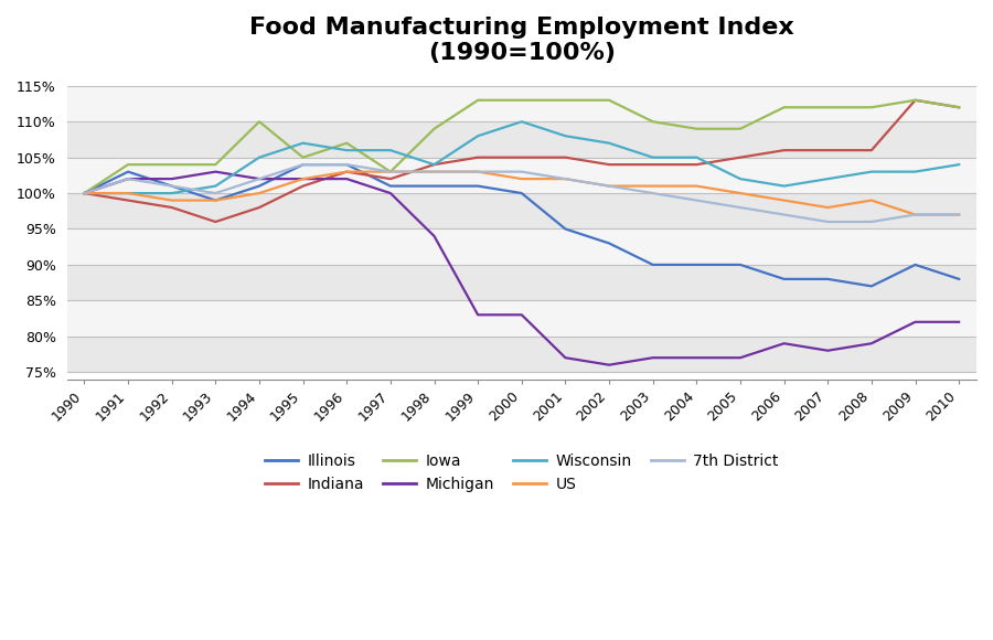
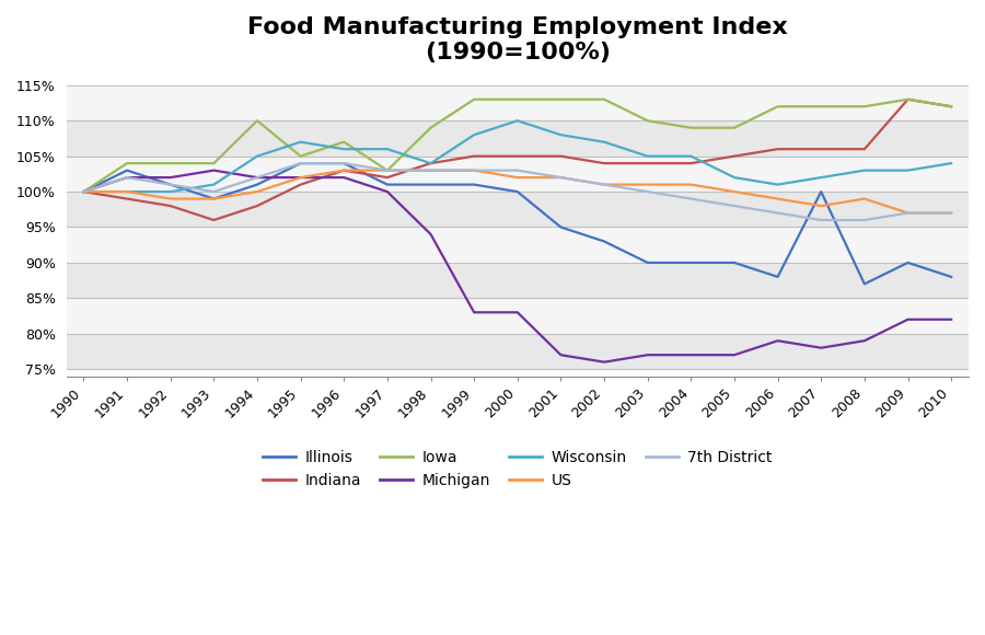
Illinois/2007: 88% -> 100%
